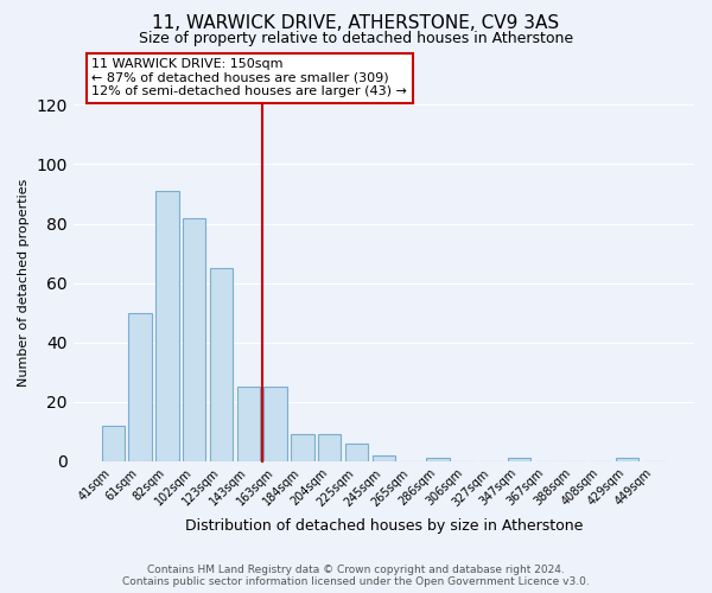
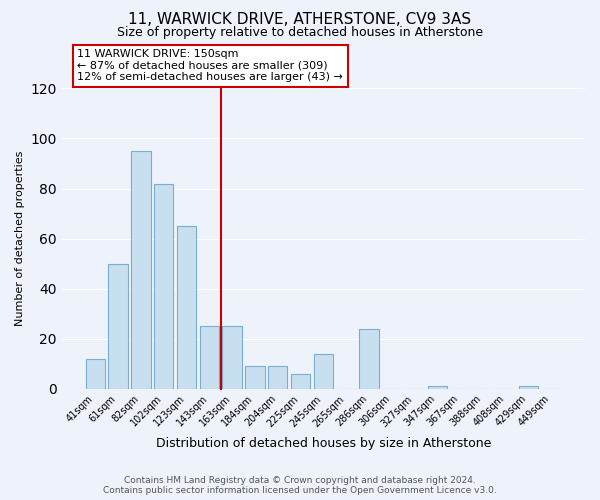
82sqm: 91 -> 95
245sqm: 2 -> 14
286sqm: 1 -> 24
